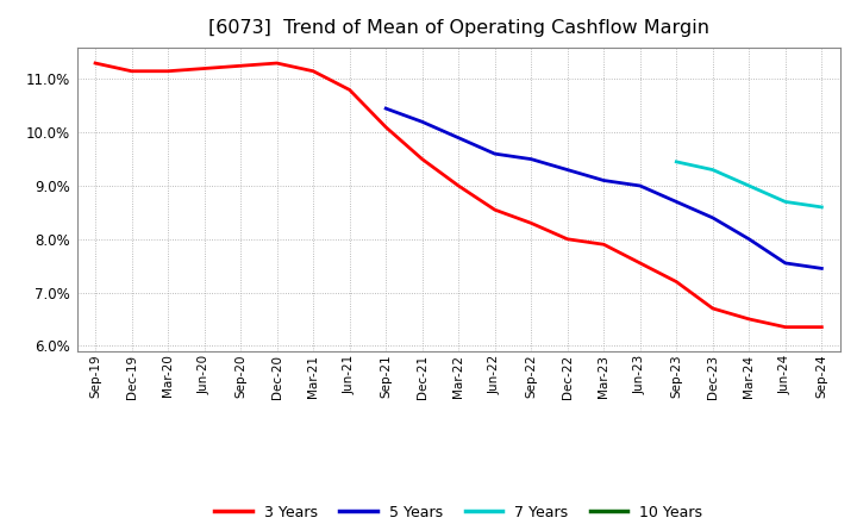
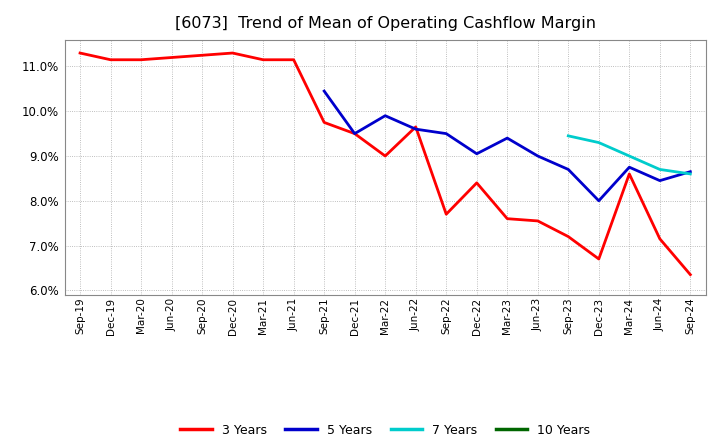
3 Years/Jun-21: 10.80% -> 11.15%
3 Years/Sep-21: 10.10% -> 9.75%
5 Years/Dec-21: 10.20% -> 9.50%
3 Years/Jun-22: 8.55% -> 9.65%
3 Years/Sep-22: 8.30% -> 7.70%
3 Years/Dec-22: 8.00% -> 8.40%
5 Years/Dec-22: 9.30% -> 9.05%
3 Years/Mar-23: 7.90% -> 7.60%
5 Years/Mar-23: 9.10% -> 9.40%
5 Years/Dec-23: 8.40% -> 8.00%
3 Years/Mar-24: 6.50% -> 8.60%
5 Years/Mar-24: 8.00% -> 8.75%
3 Years/Jun-24: 6.35% -> 7.15%
5 Years/Jun-24: 7.55% -> 8.45%
5 Years/Sep-24: 7.45% -> 8.65%
